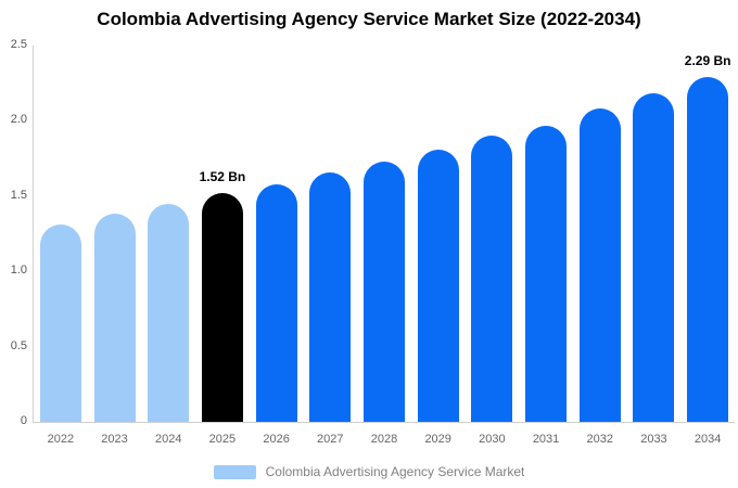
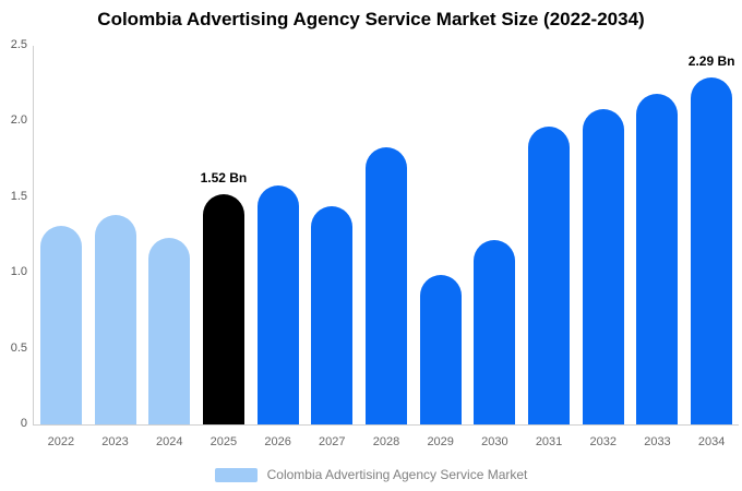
2024: 1.45 -> 1.23
2027: 1.66 -> 1.44
2028: 1.73 -> 1.83
2029: 1.81 -> 0.99
2030: 1.90 -> 1.22
